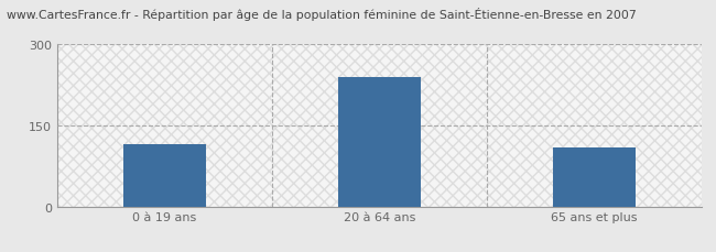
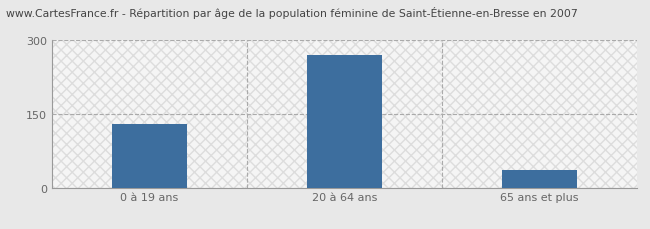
0 à 19 ans: 115 -> 130
20 à 64 ans: 240 -> 270
65 ans et plus: 110 -> 35
